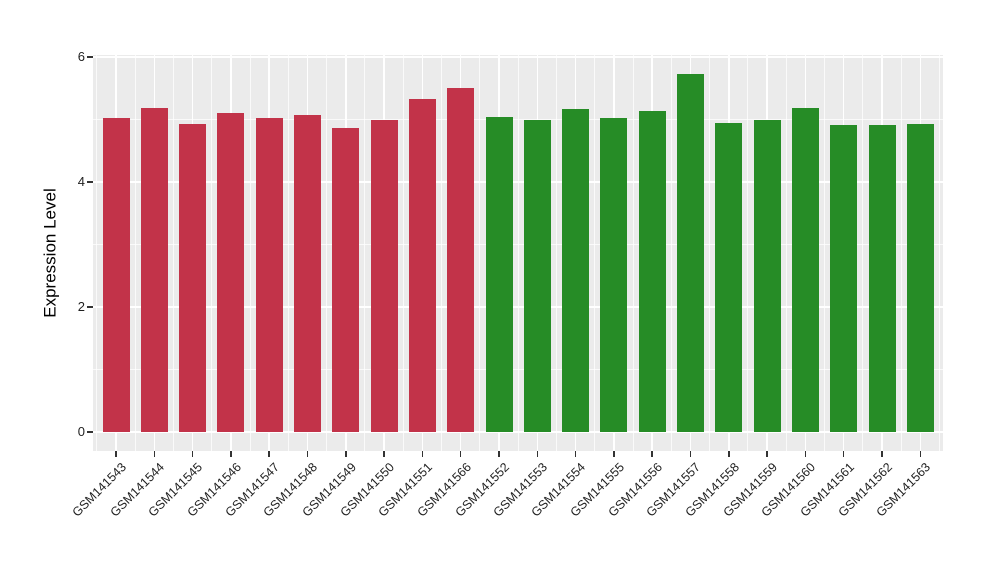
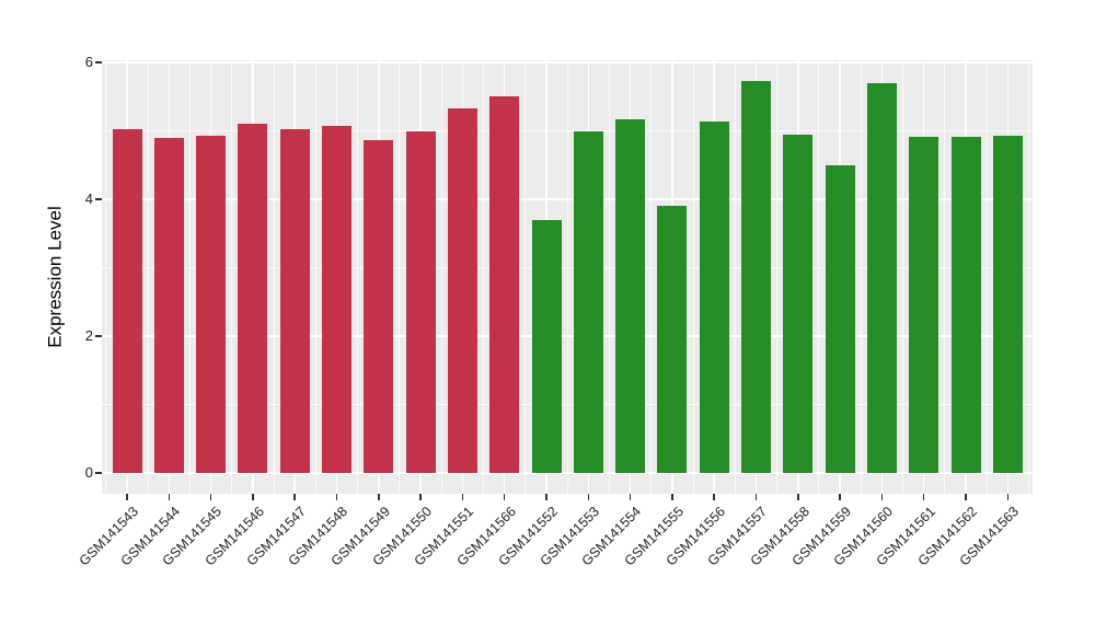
GSM141544: 5.2 -> 4.9
GSM141552: 5.0 -> 3.7
GSM141555: 5.0 -> 3.9
GSM141559: 5.0 -> 4.5
GSM141560: 5.2 -> 5.7
